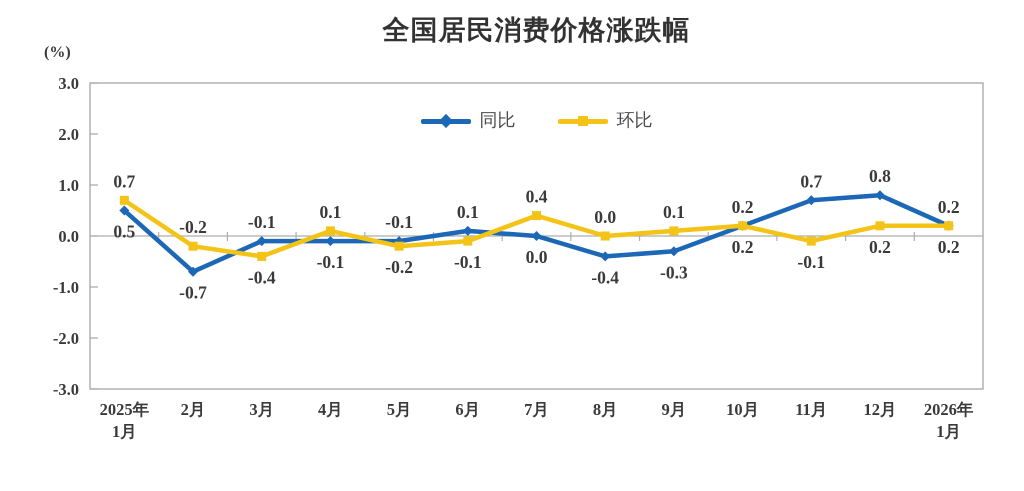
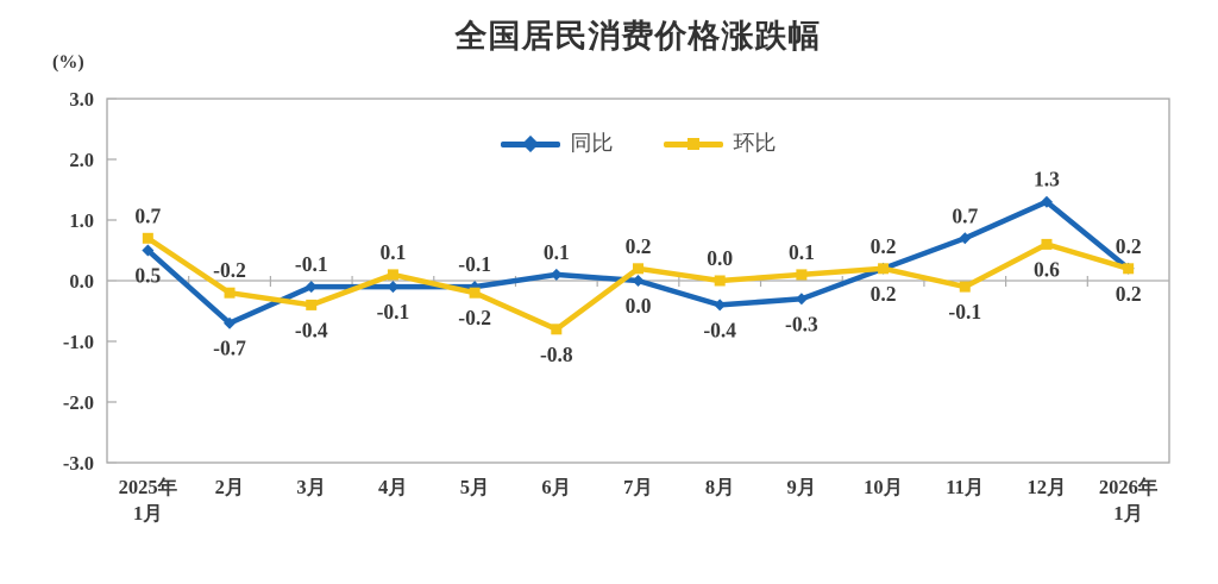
环比/6月: -0.1 -> -0.8
环比/7月: 0.4 -> 0.2
同比/12月: 0.8 -> 1.3
环比/12月: 0.2 -> 0.6
